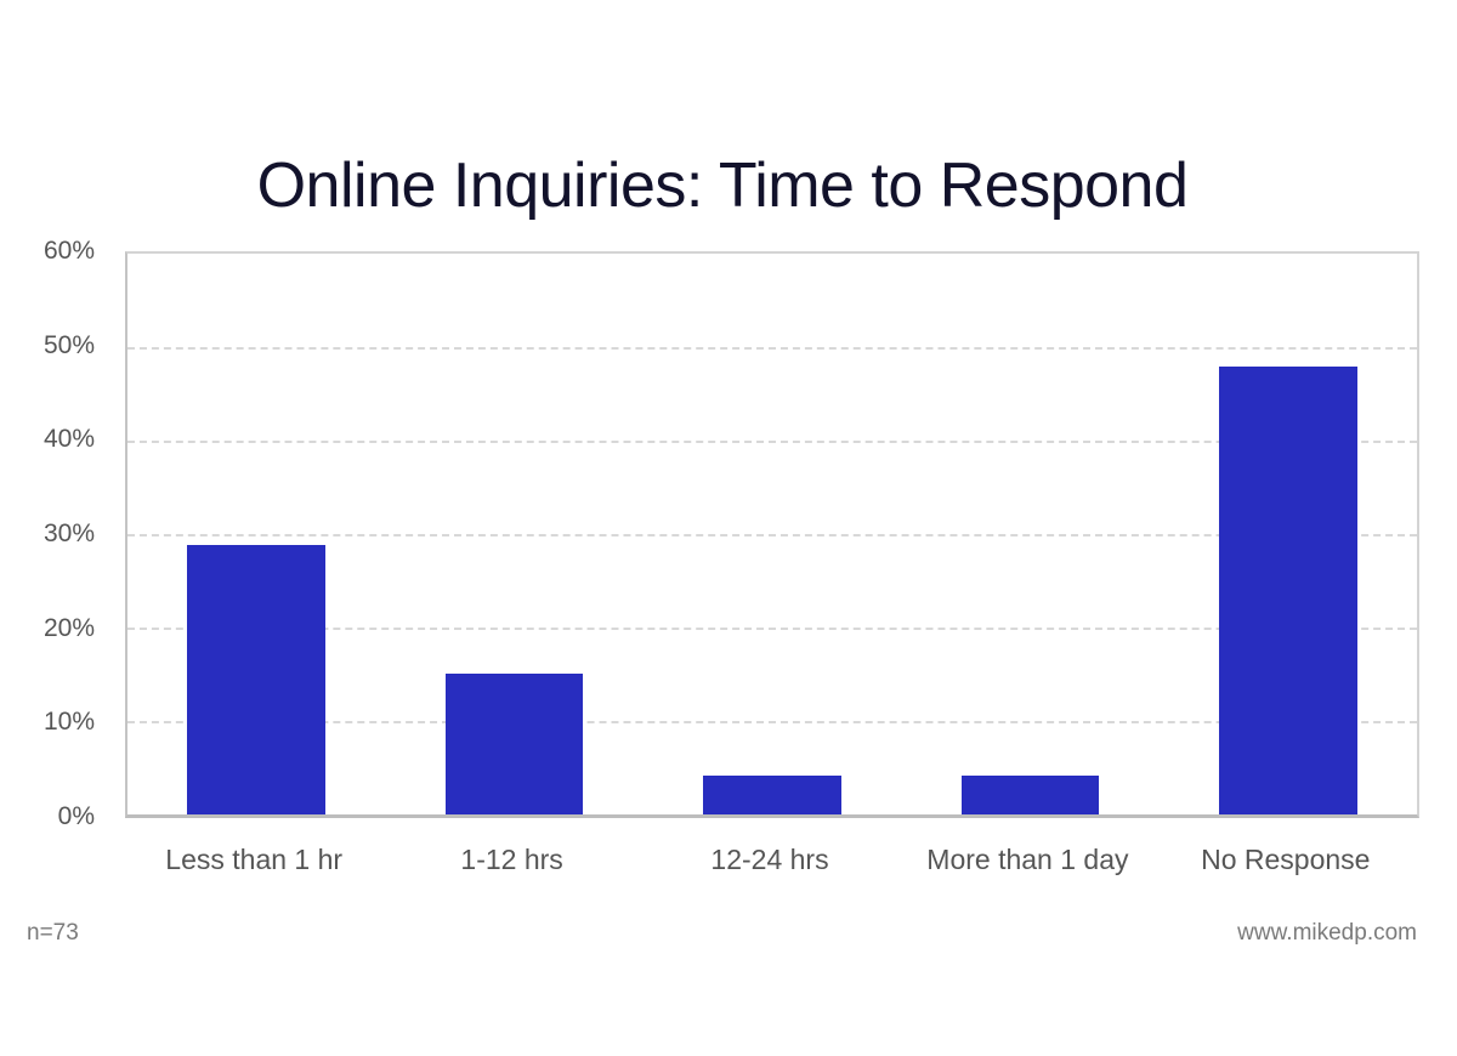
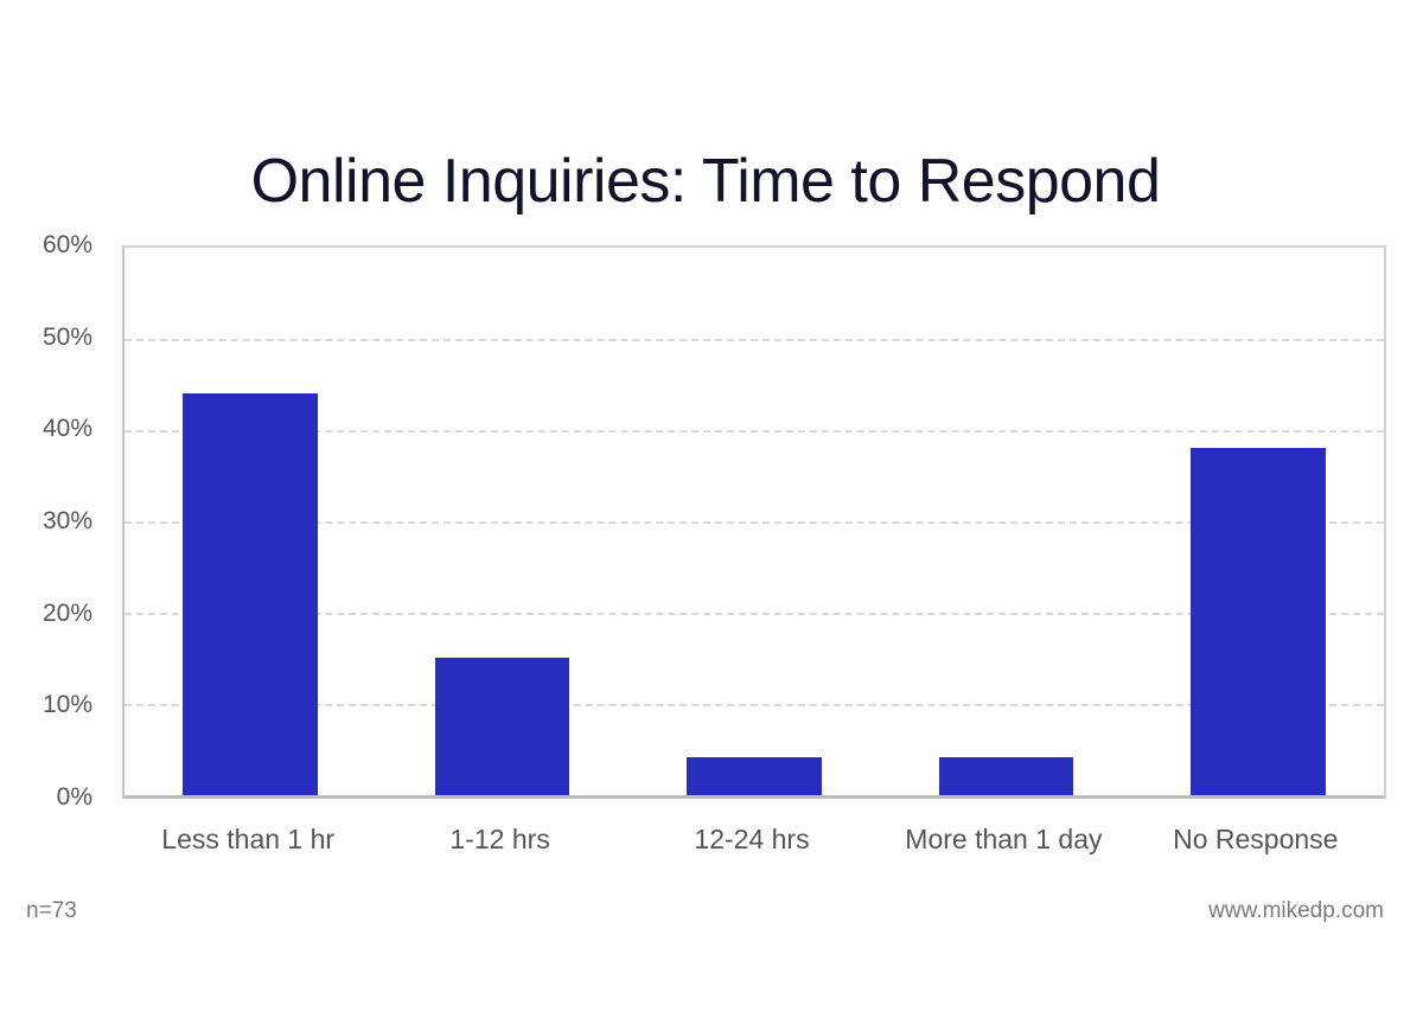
Less than 1 hr: 29% -> 44%
No Response: 48% -> 38%
